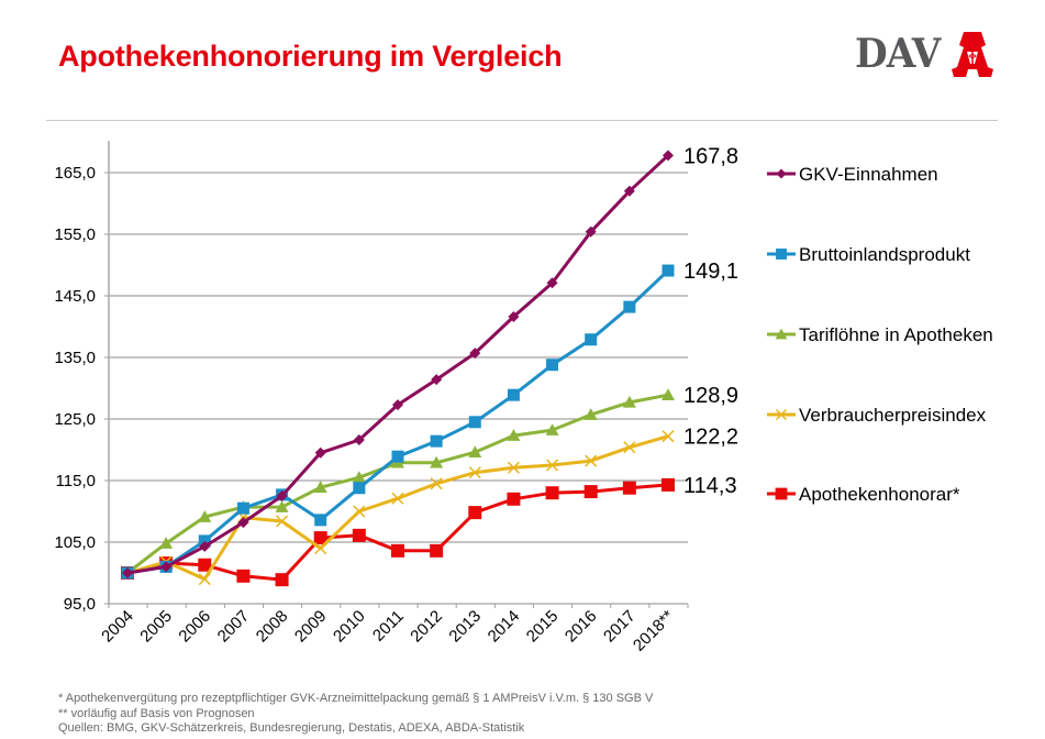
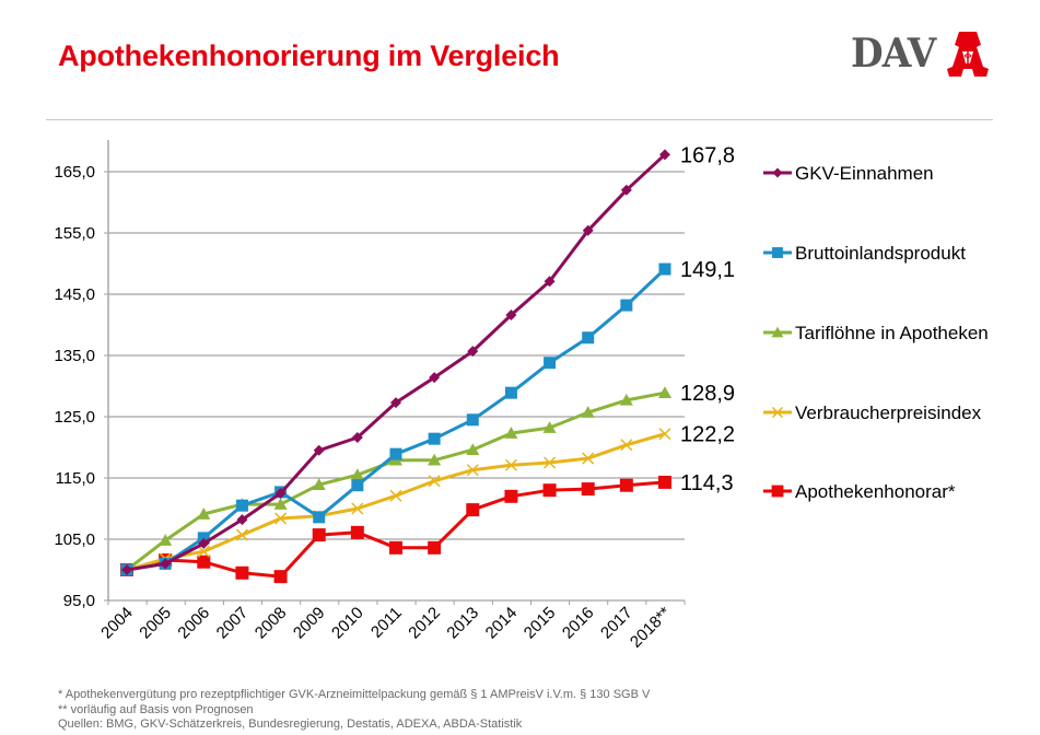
Verbraucherpreisindex/2006: 99 -> 103
Verbraucherpreisindex/2007: 109 -> 106
Verbraucherpreisindex/2009: 104 -> 109
